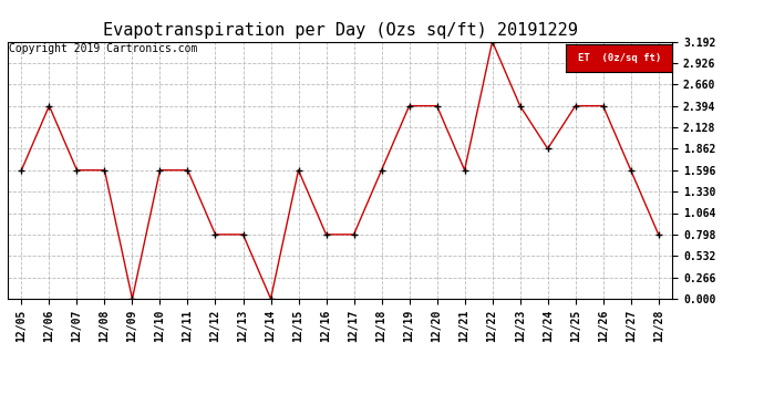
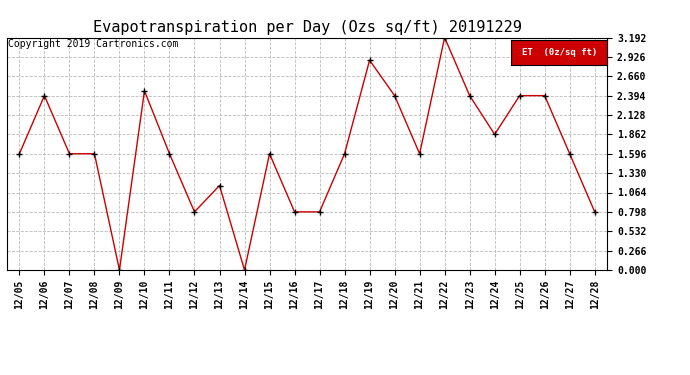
12/10: 1.60 -> 2.46
12/13: 0.80 -> 1.16
12/19: 2.39 -> 2.88
